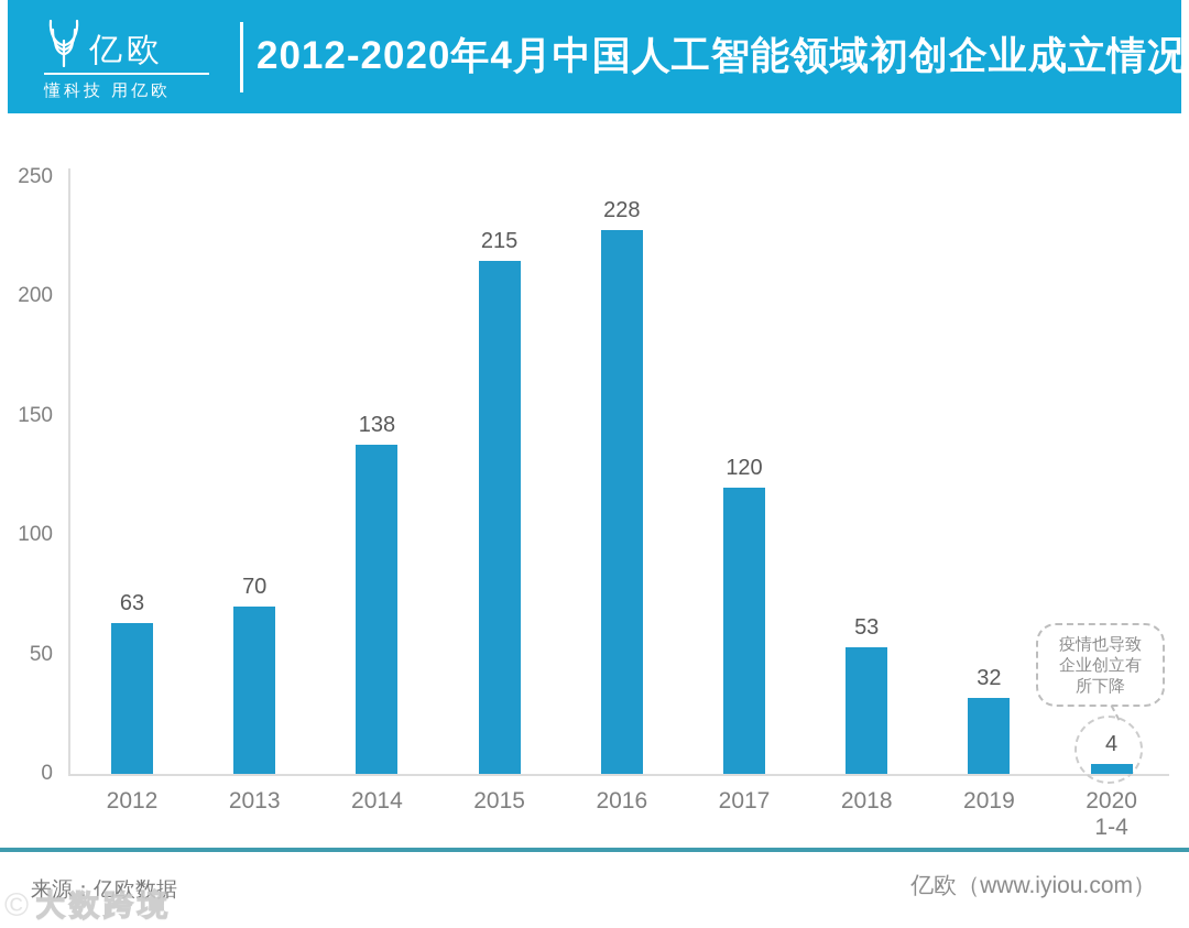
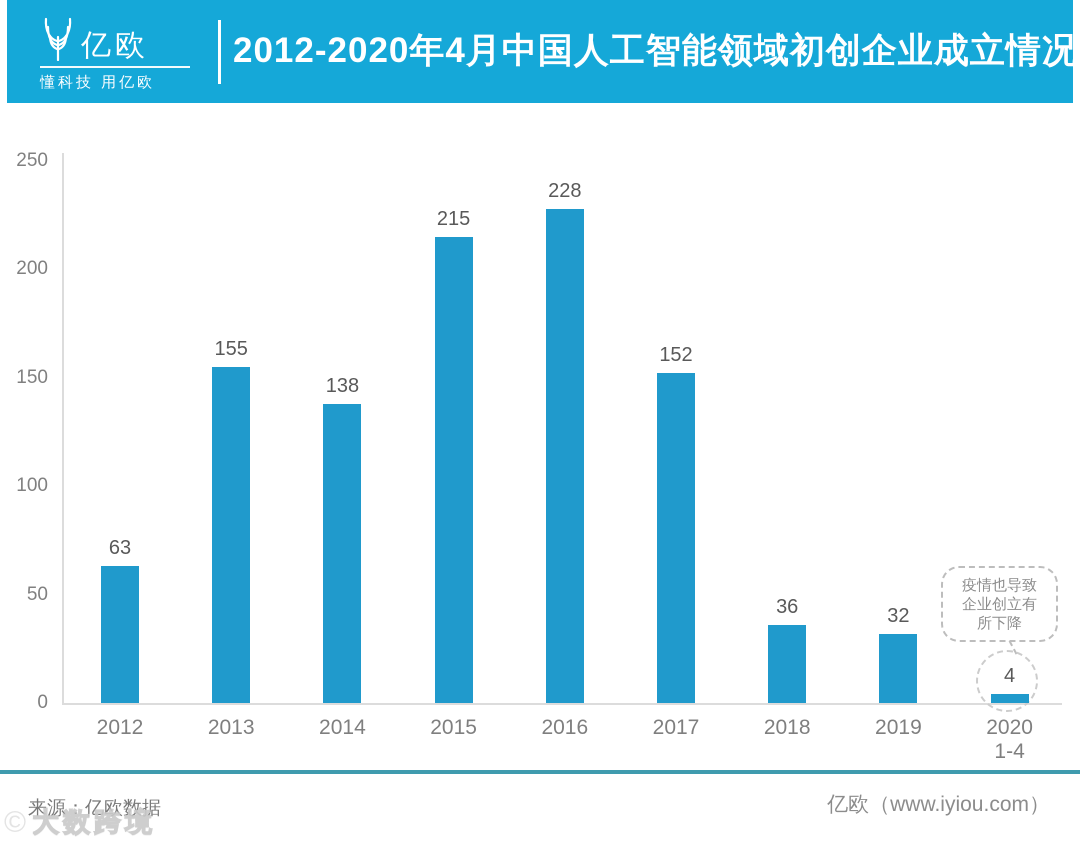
2013: 70 -> 155
2017: 120 -> 152
2018: 53 -> 36
